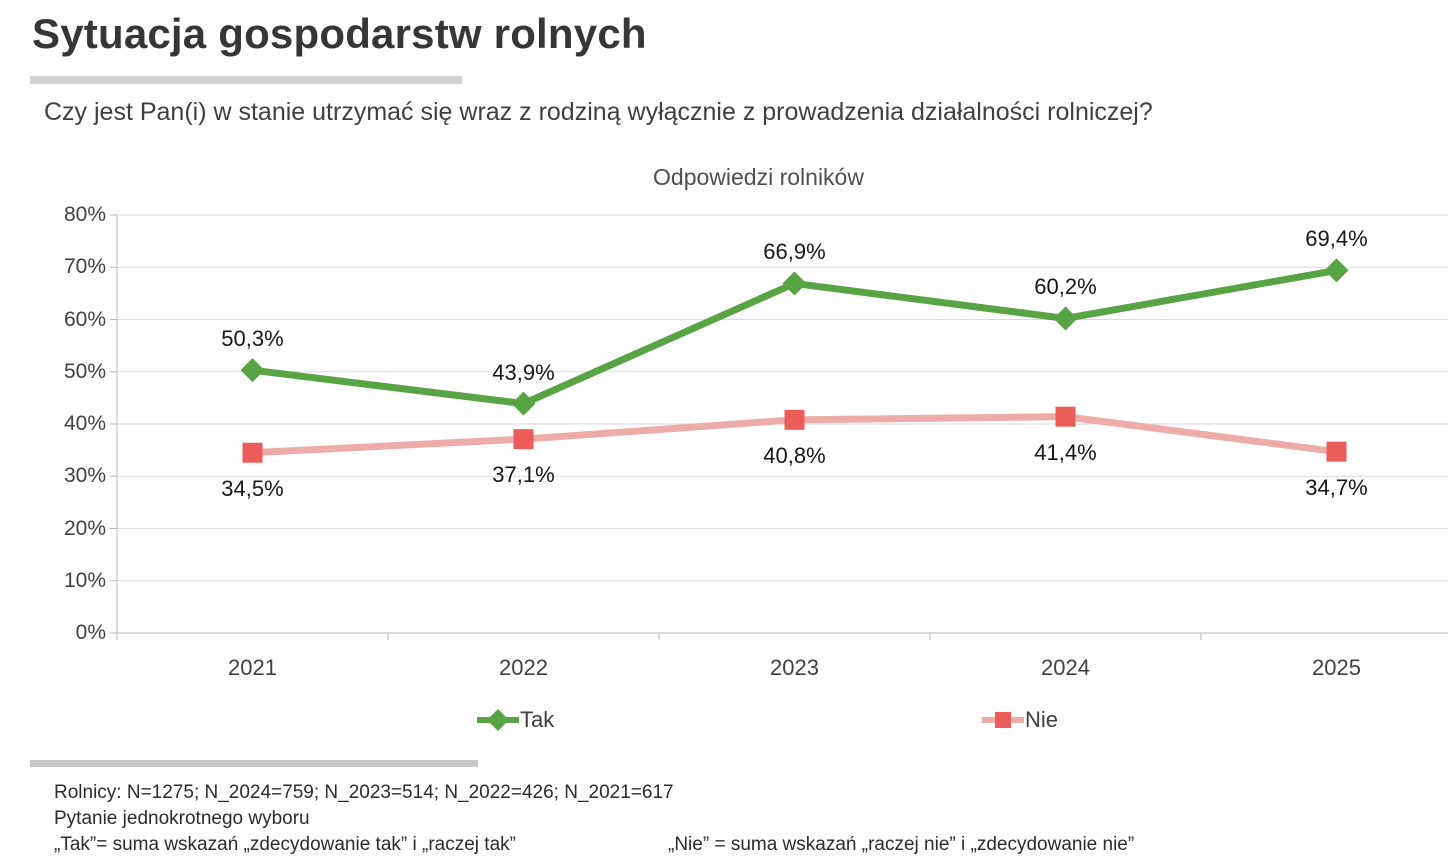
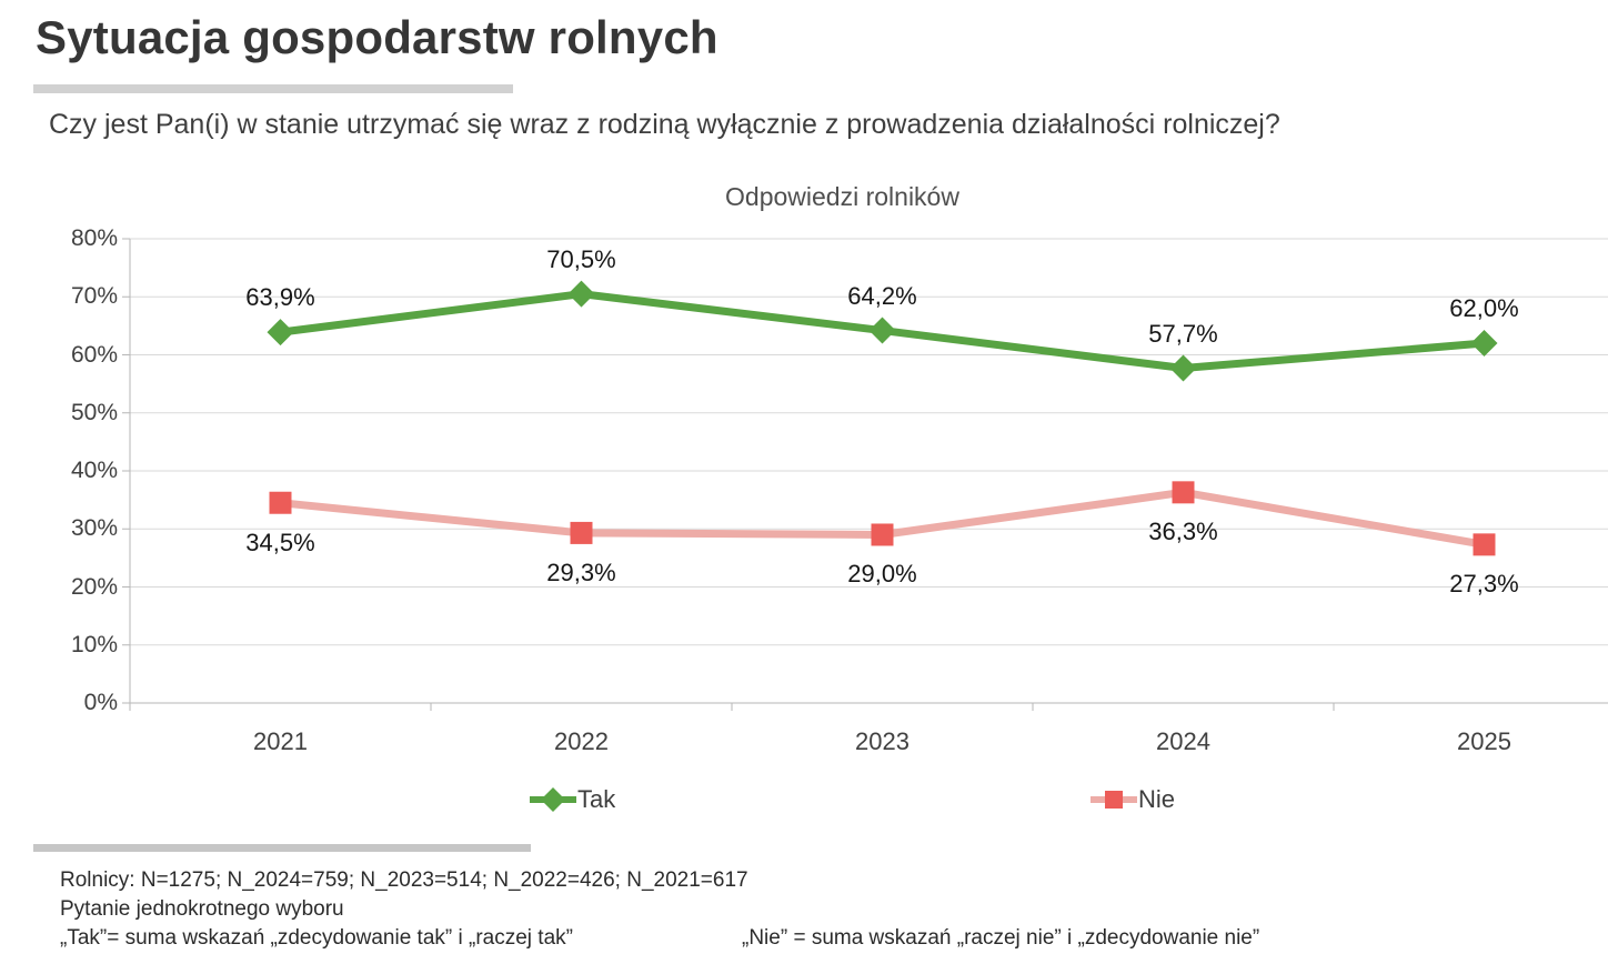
Tak/2021: 50,3% -> 63,9%
Tak/2022: 43,9% -> 70,5%
Nie/2022: 37,1% -> 29,3%
Tak/2023: 66,9% -> 64,2%
Nie/2023: 40,8% -> 29,0%
Tak/2024: 60,2% -> 57,7%
Nie/2024: 41,4% -> 36,3%
Tak/2025: 69,4% -> 62,0%
Nie/2025: 34,7% -> 27,3%
